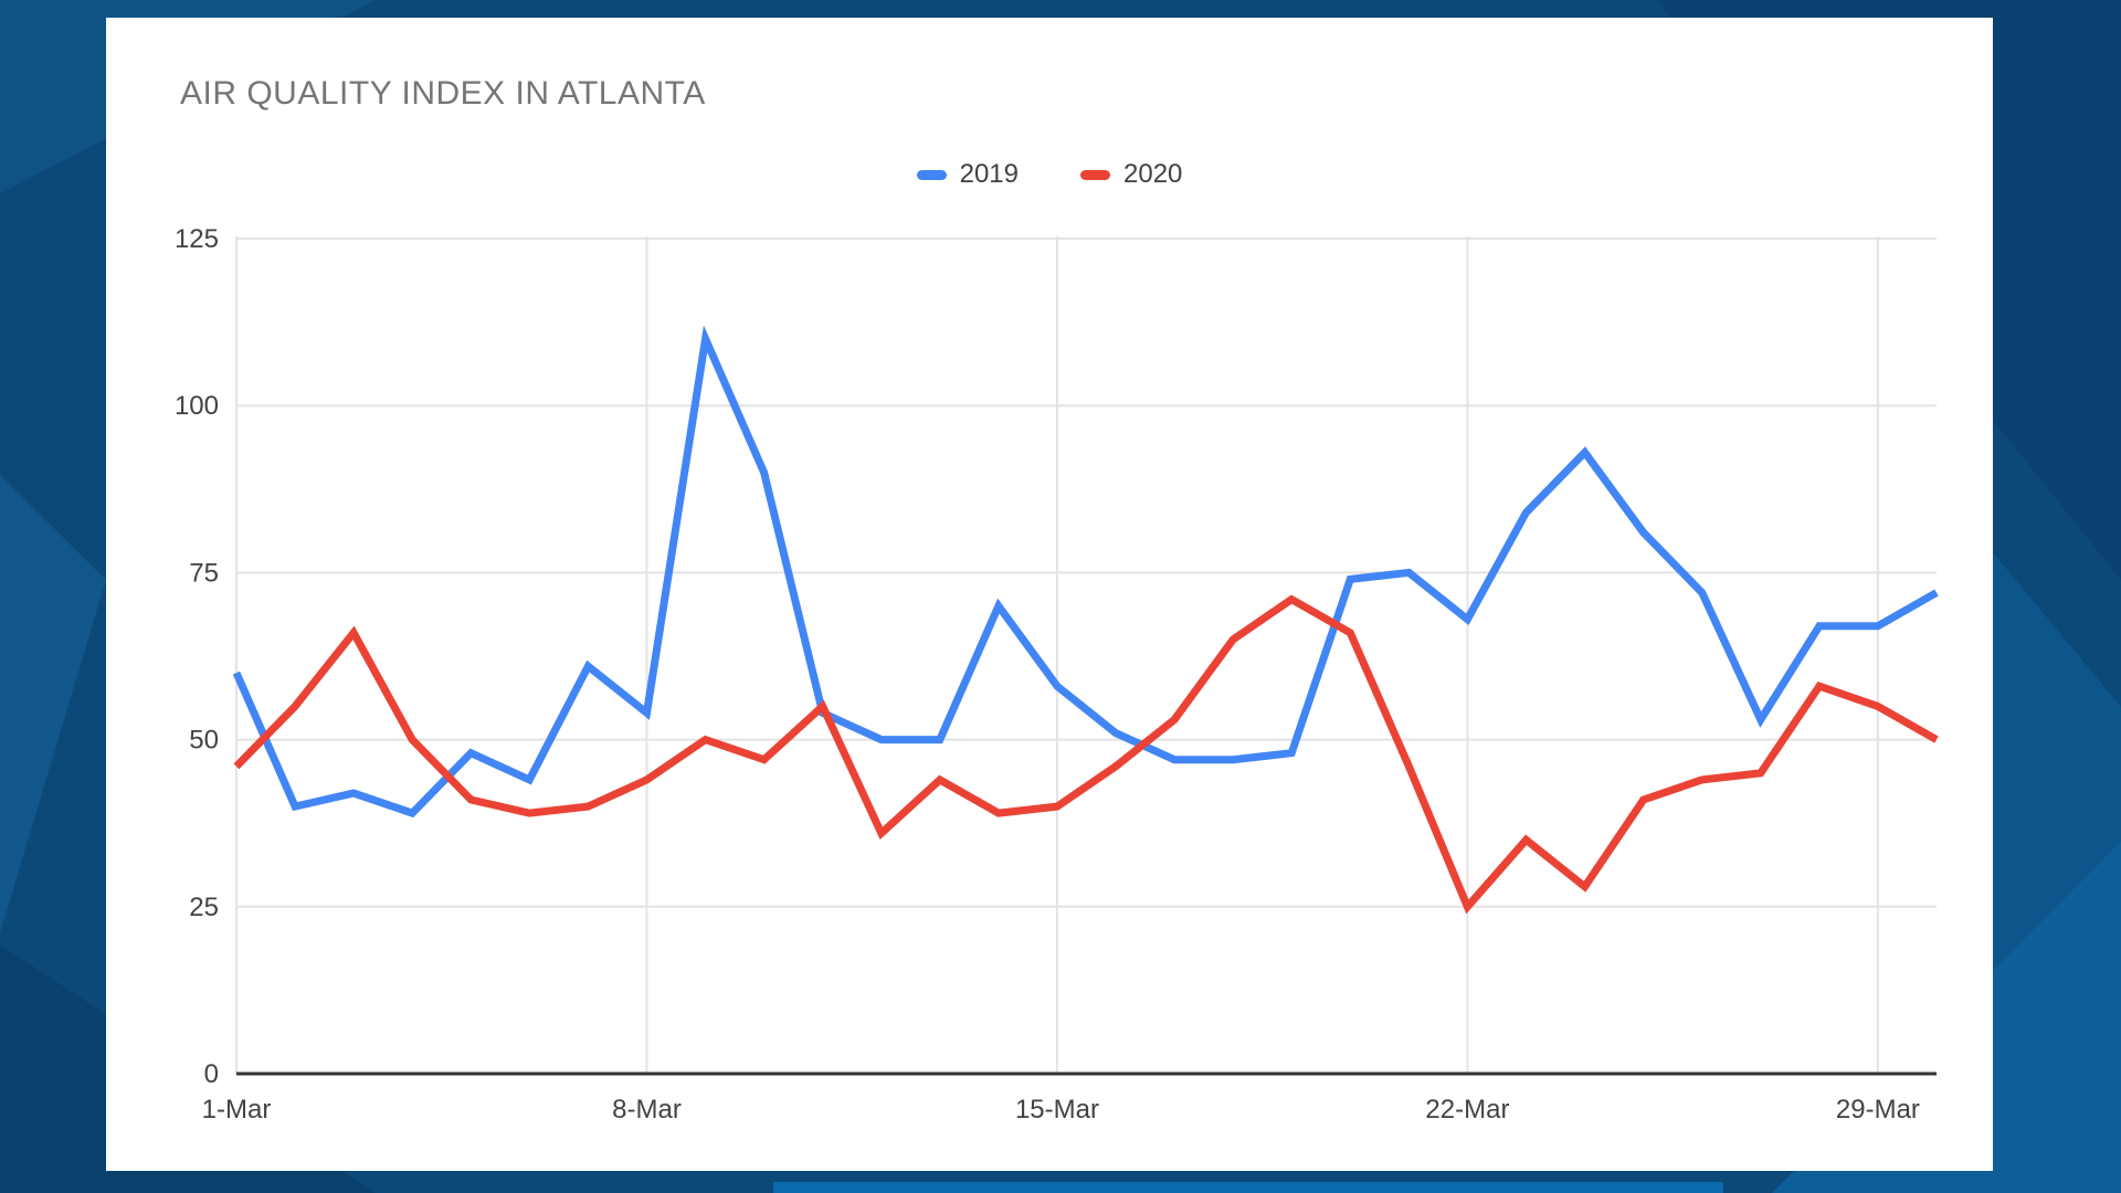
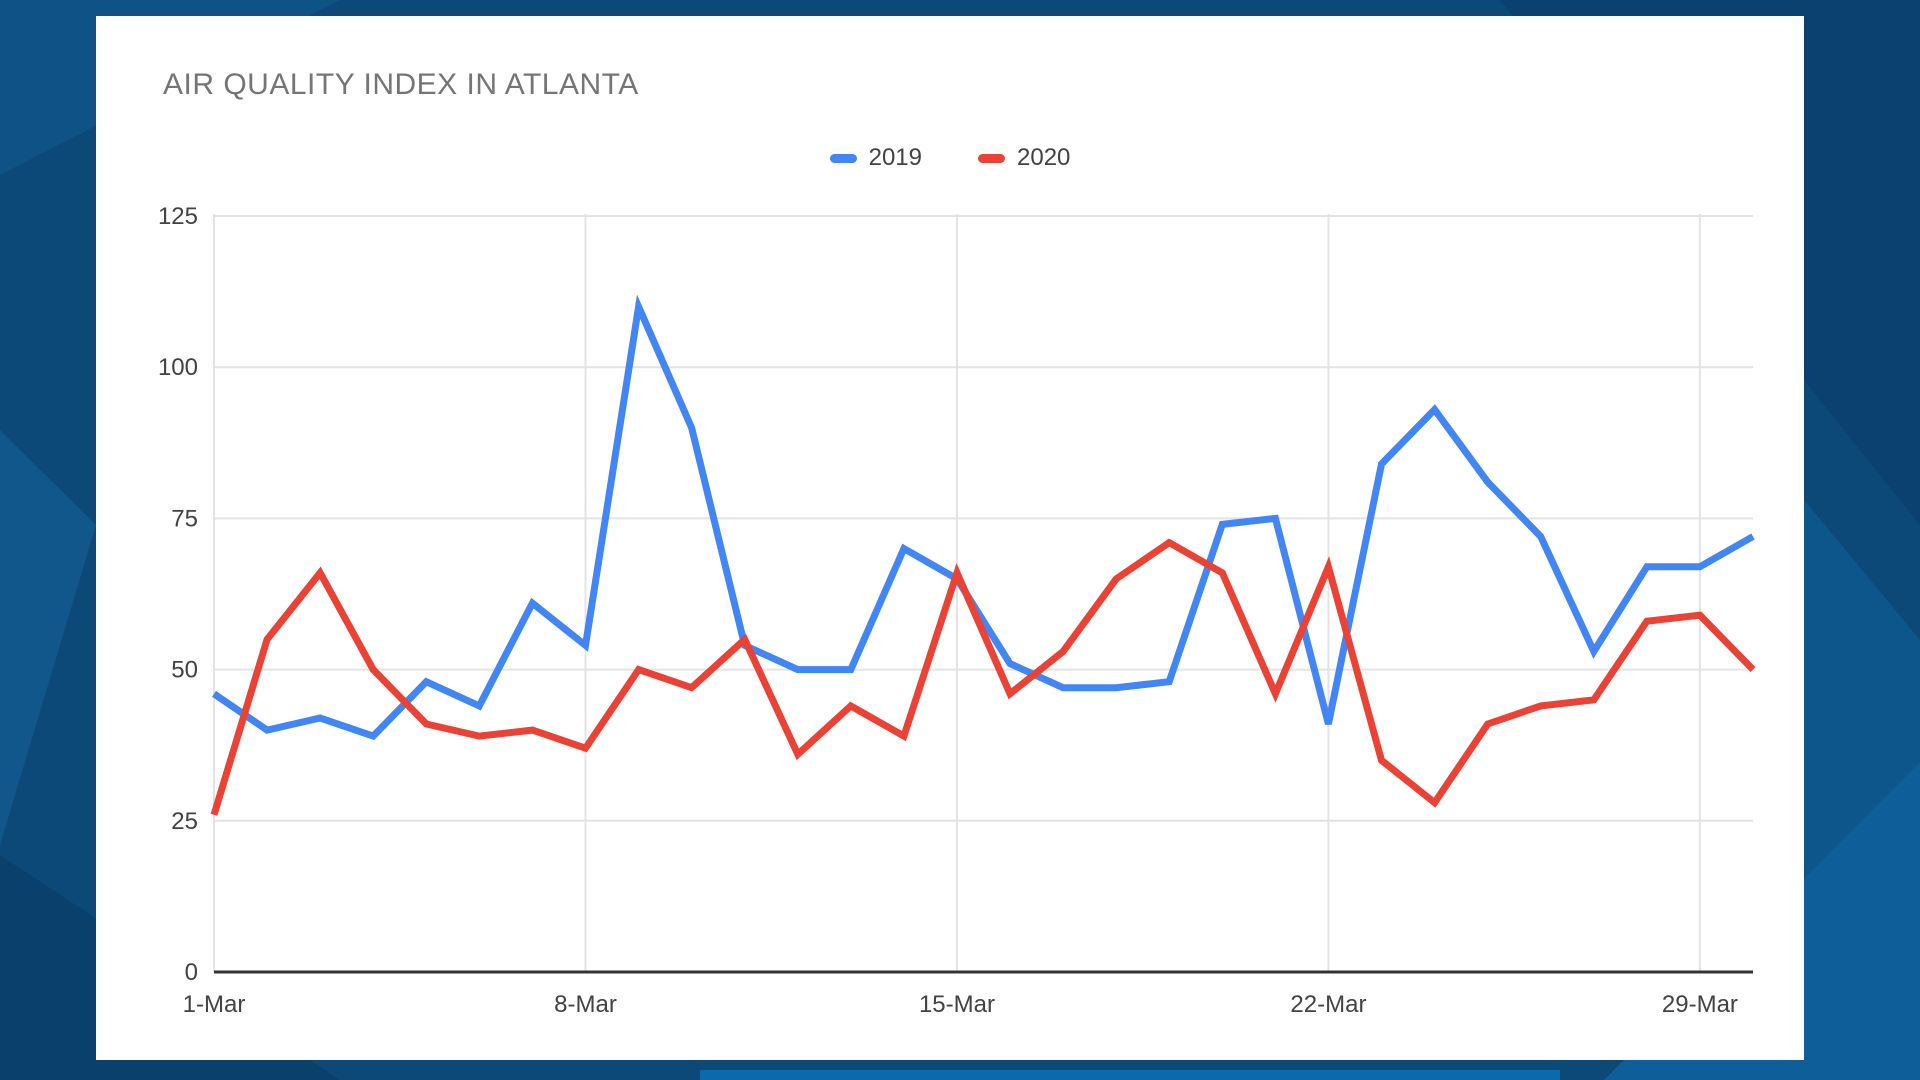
2019/1-Mar: 60 -> 46
2020/1-Mar: 46 -> 26
2020/8-Mar: 44 -> 37
2019/15-Mar: 58 -> 65
2020/15-Mar: 40 -> 66
2019/22-Mar: 68 -> 41
2020/22-Mar: 25 -> 67
2020/29-Mar: 55 -> 59
